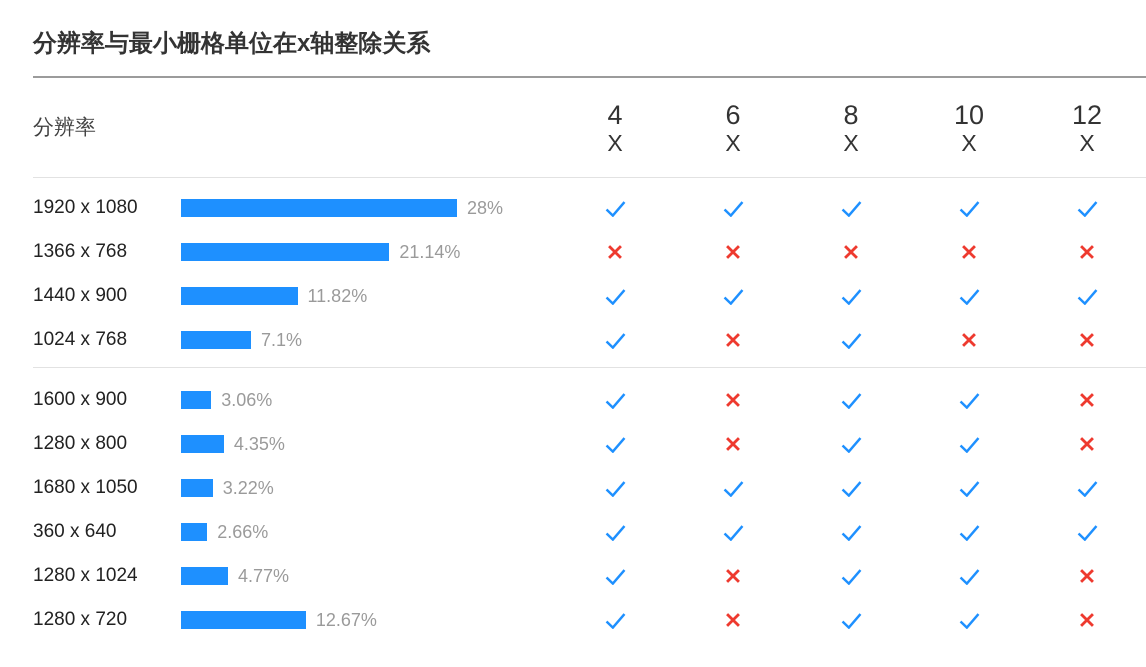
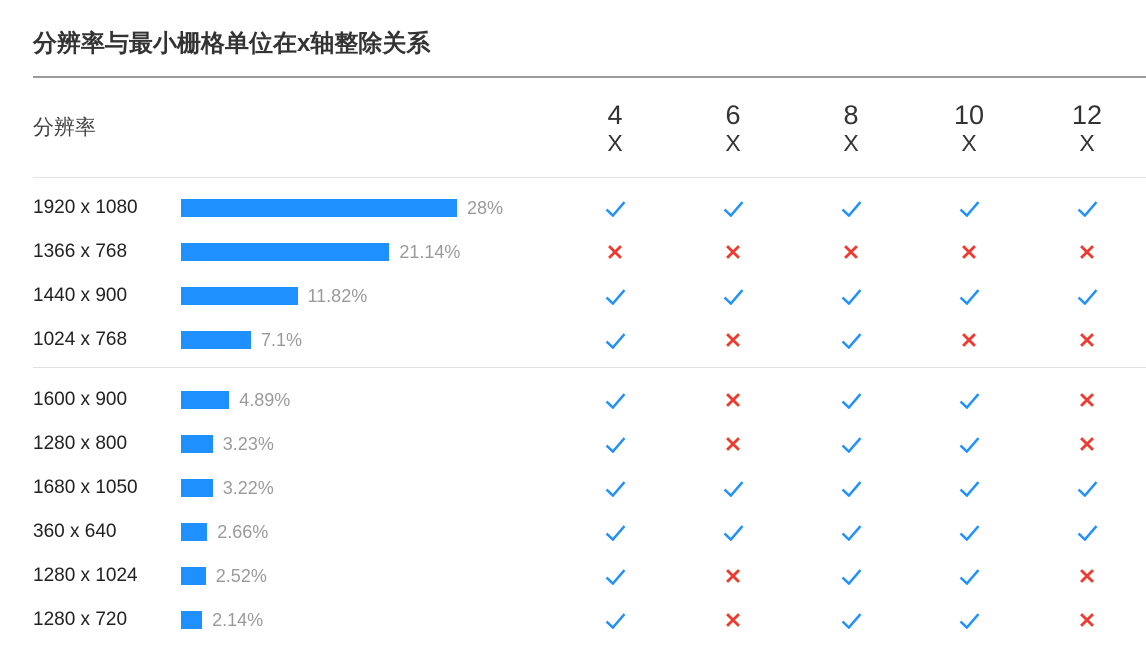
1600 x 900: 3.06% -> 4.89%
1280 x 800: 4.35% -> 3.23%
1280 x 1024: 4.77% -> 2.52%
1280 x 720: 12.67% -> 2.14%
